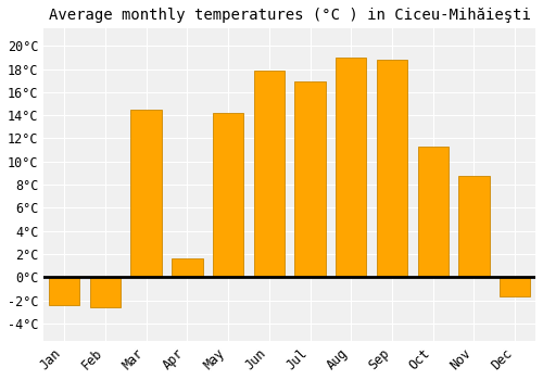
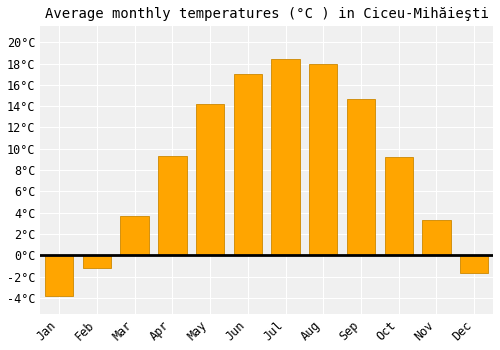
Jan: -2.4°C -> -3.8°C
Feb: -2.6°C -> -1.2°C
Mar: 14.5°C -> 3.7°C
Apr: 1.6°C -> 9.3°C
Jun: 17.9°C -> 17.0°C
Jul: 16.9°C -> 18.4°C
Aug: 19.0°C -> 18.0°C
Sep: 18.8°C -> 14.7°C
Oct: 11.3°C -> 9.2°C
Nov: 8.8°C -> 3.3°C
